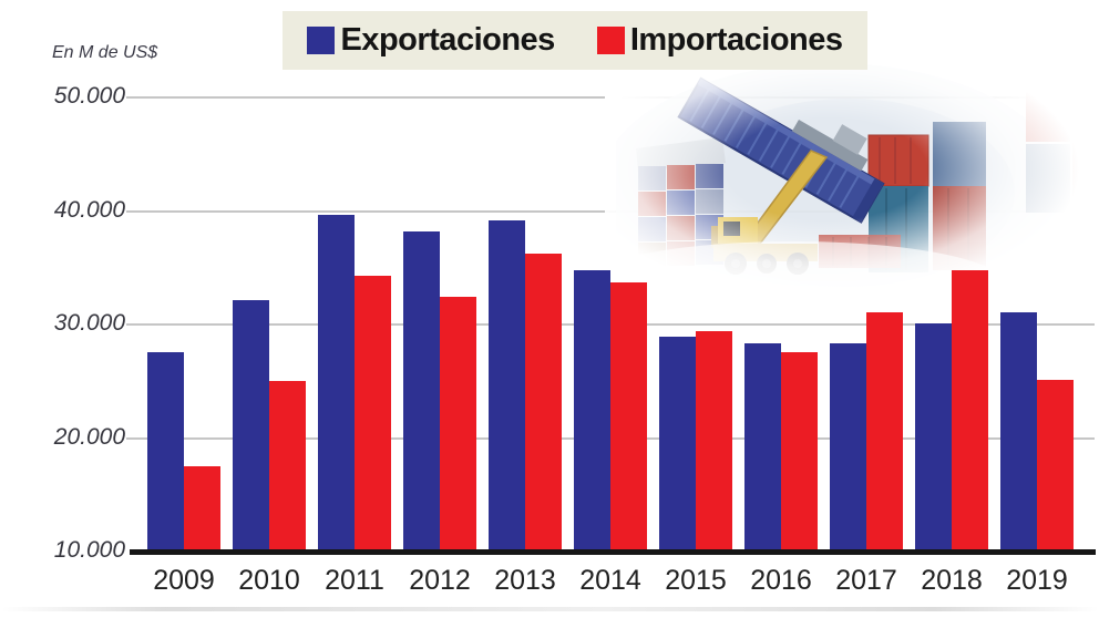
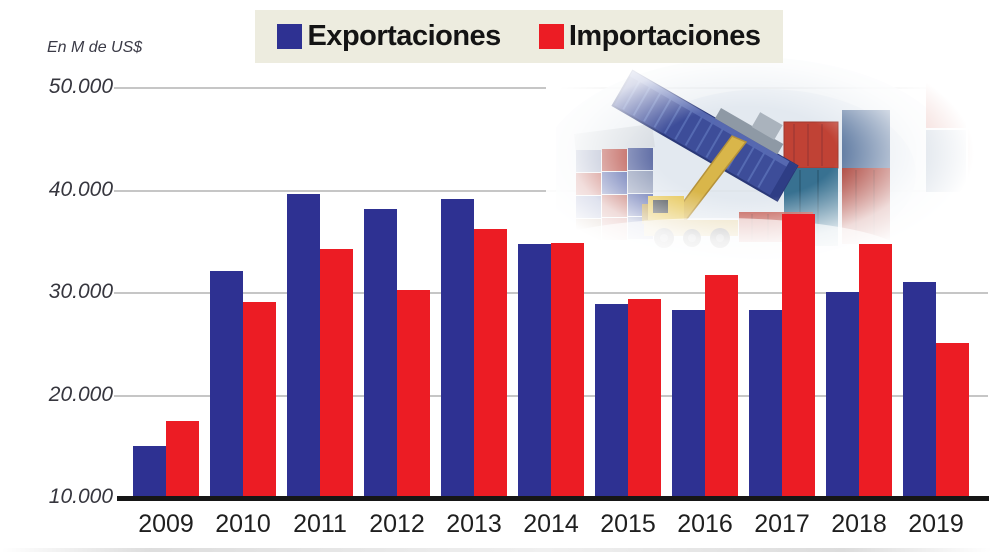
Exportaciones/2009: 27600 -> 15100
Importaciones/2010: 25000 -> 29100
Importaciones/2012: 32400 -> 30300
Importaciones/2014: 33700 -> 34900
Importaciones/2016: 27600 -> 31800
Importaciones/2017: 31100 -> 37700
